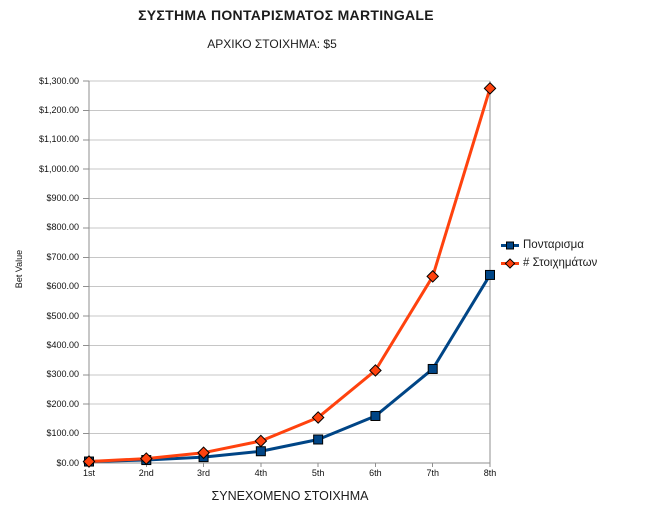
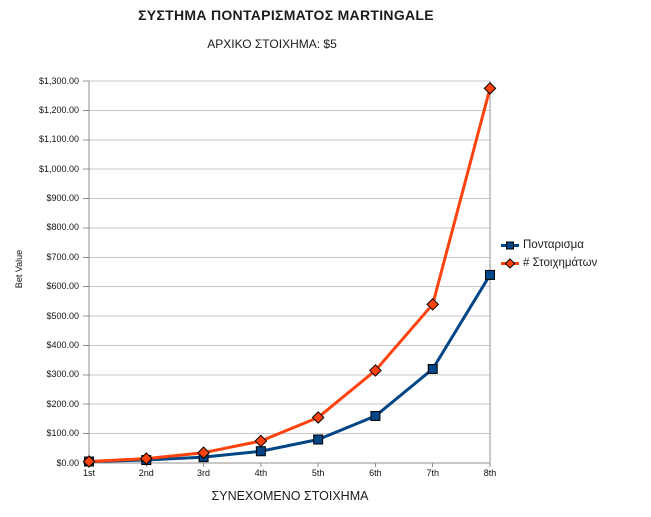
# Στοιχημάτων/7th: $640 -> $540
